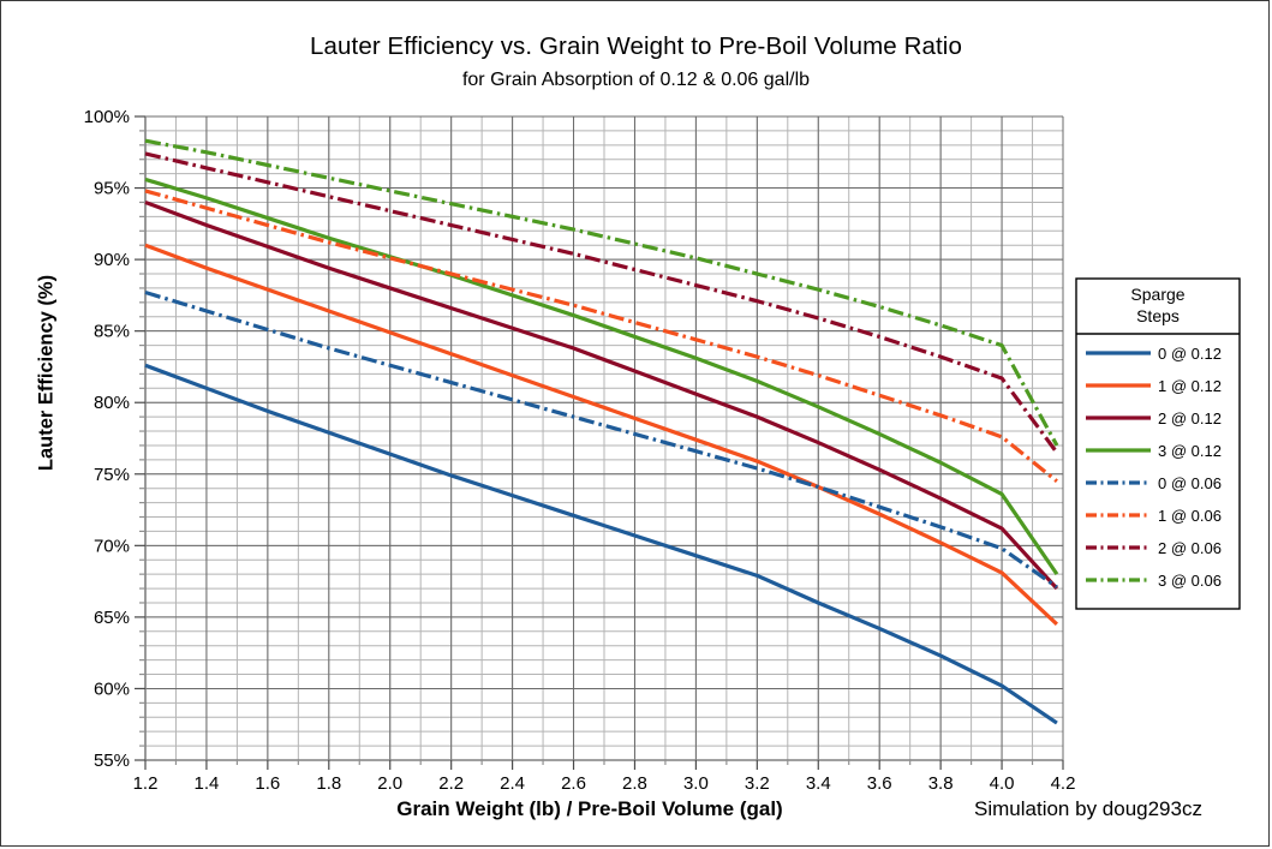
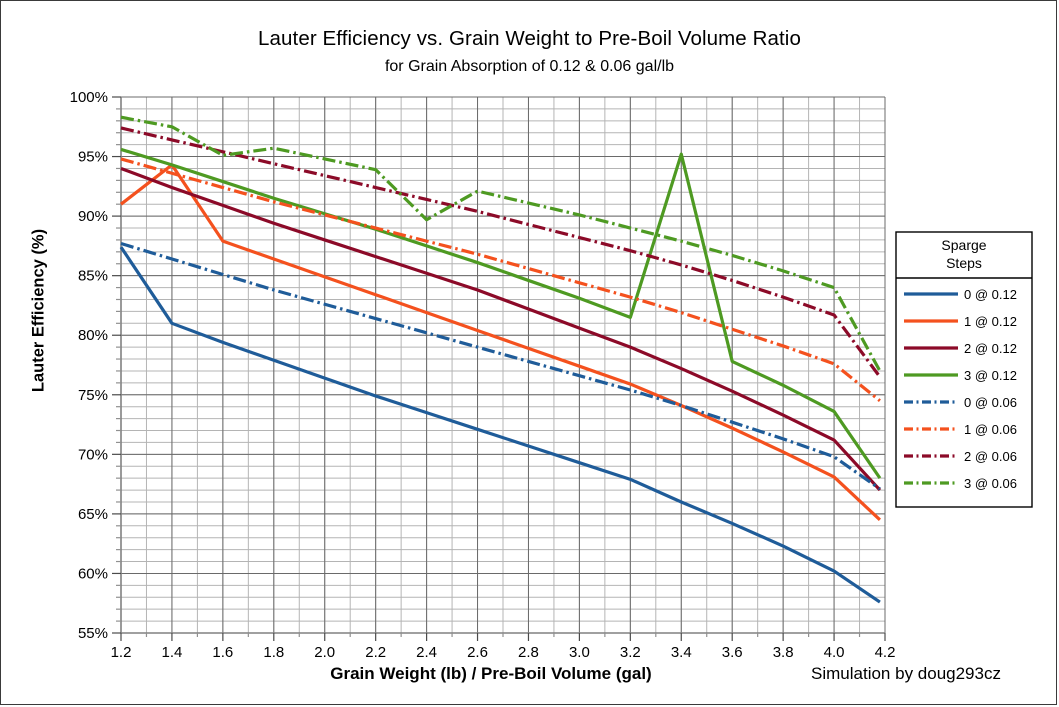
0 @ 0.12/1.2: 82.6% -> 87.4%
1 @ 0.12/1.4: 89.4% -> 94.3%
3 @ 0.06/1.6: 96.6% -> 95.1%
3 @ 0.06/2.4: 93.0% -> 89.7%
3 @ 0.12/3.4: 79.7% -> 95.2%
